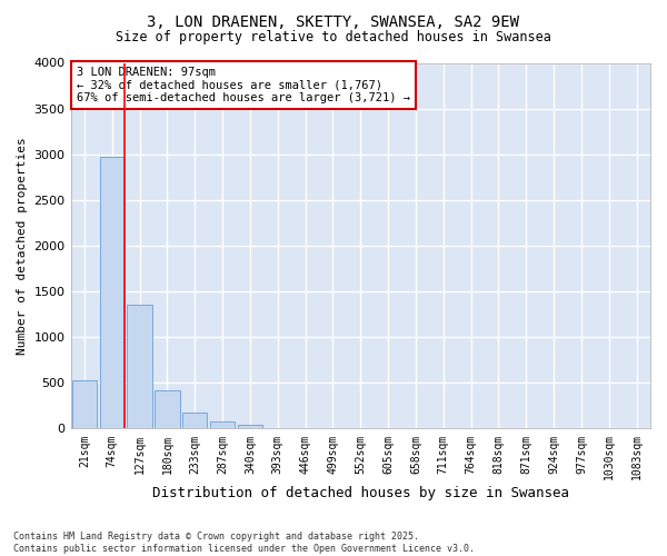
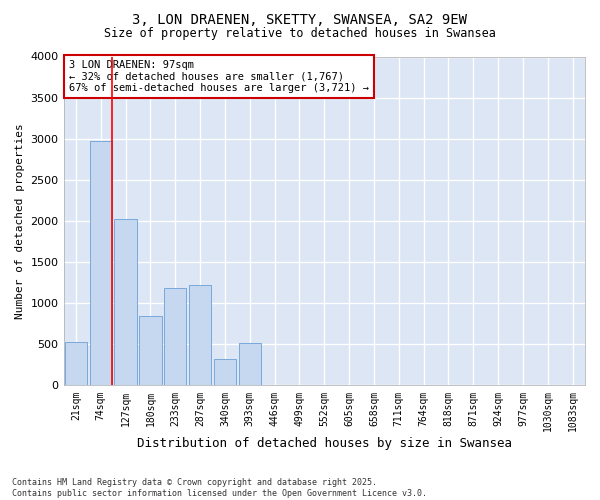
127sqm: 1360 -> 2020
180sqm: 420 -> 840
233sqm: 170 -> 1180
287sqm: 80 -> 1220
340sqm: 40 -> 320
393sqm: 10 -> 520
